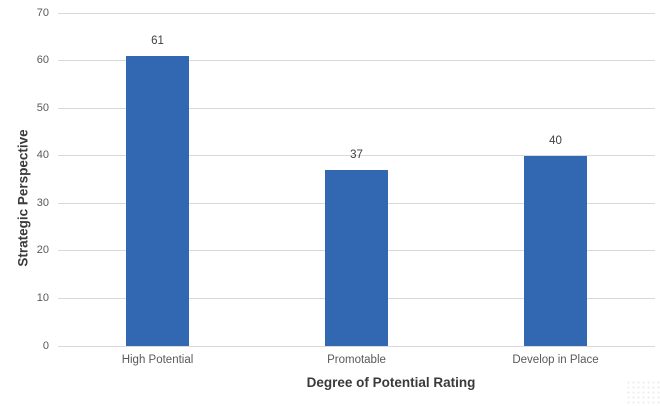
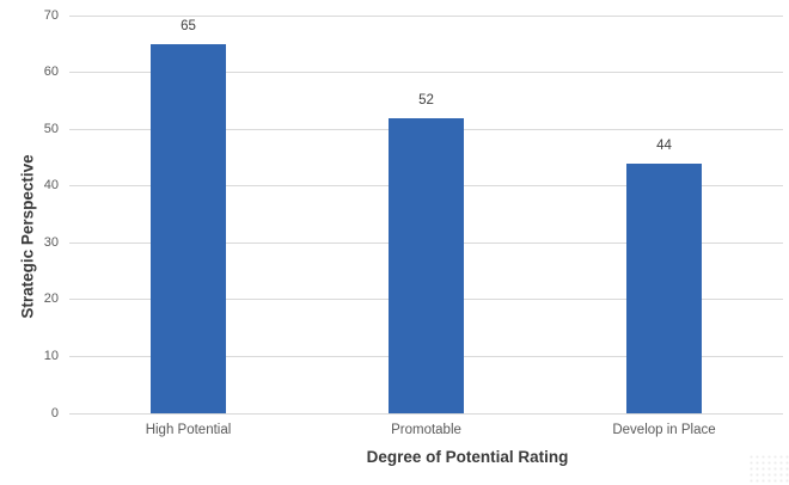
High Potential: 61 -> 65
Promotable: 37 -> 52
Develop in Place: 40 -> 44
